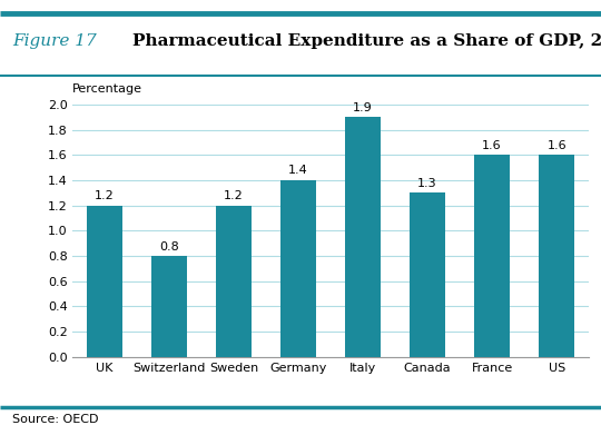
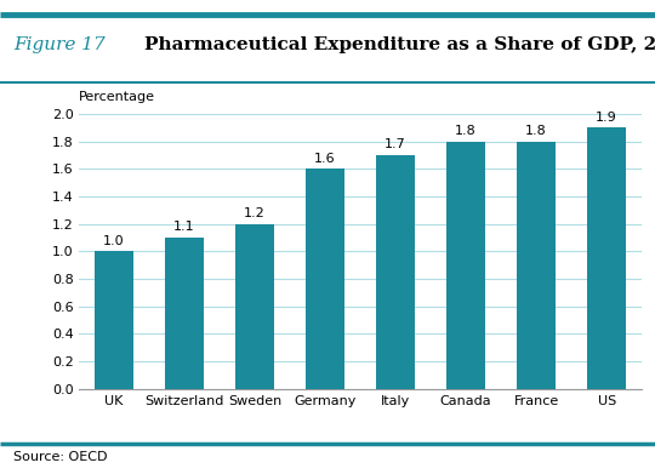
UK: 1.2 -> 1.0
Switzerland: 0.8 -> 1.1
Germany: 1.4 -> 1.6
Italy: 1.9 -> 1.7
Canada: 1.3 -> 1.8
France: 1.6 -> 1.8
US: 1.6 -> 1.9
